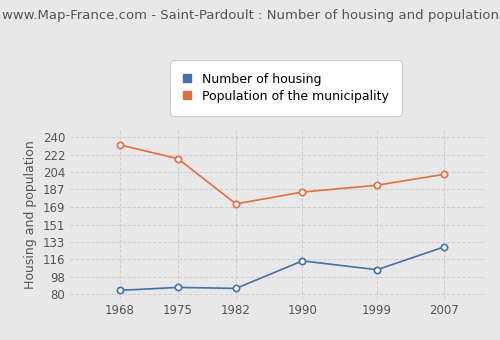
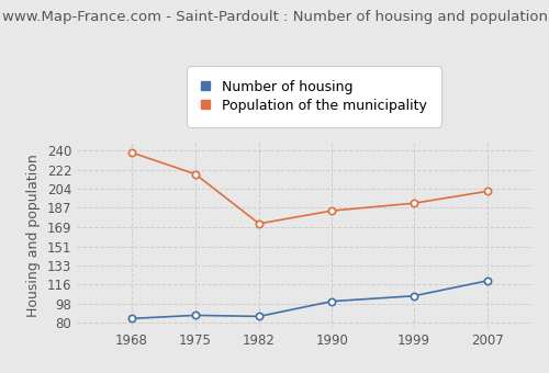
Population of the municipality/1968: 232 -> 238
Number of housing/1990: 114 -> 100
Number of housing/2007: 128 -> 119
